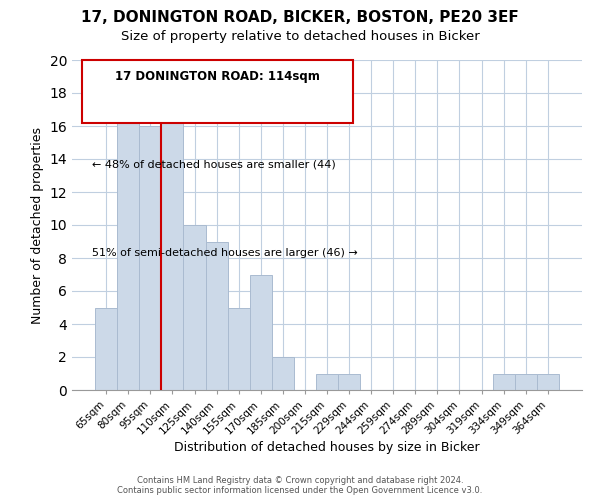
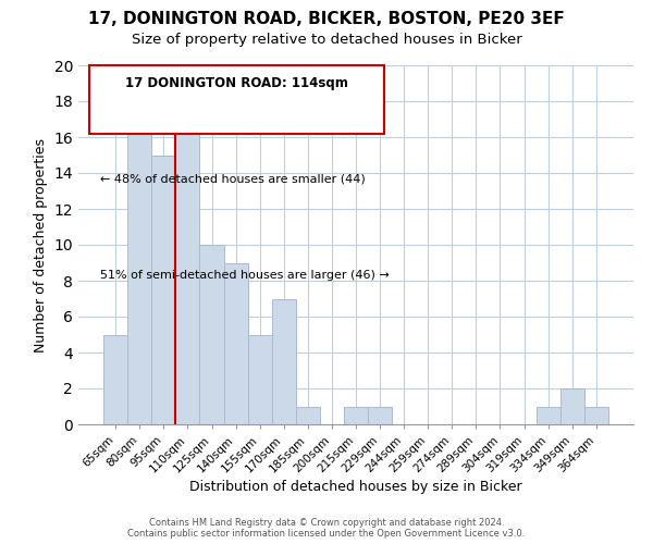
95sqm: 16 -> 15
185sqm: 2 -> 1
349sqm: 1 -> 2
